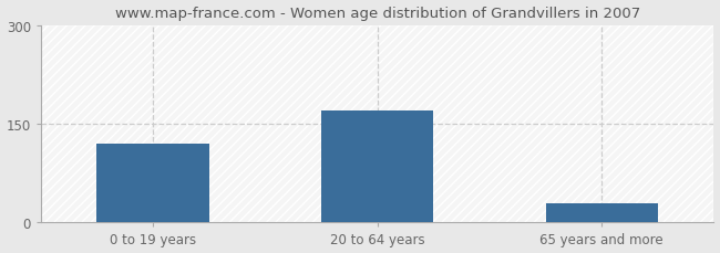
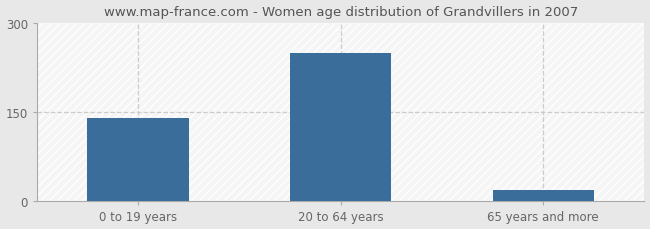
0 to 19 years: 120 -> 140
20 to 64 years: 170 -> 250
65 years and more: 30 -> 20
